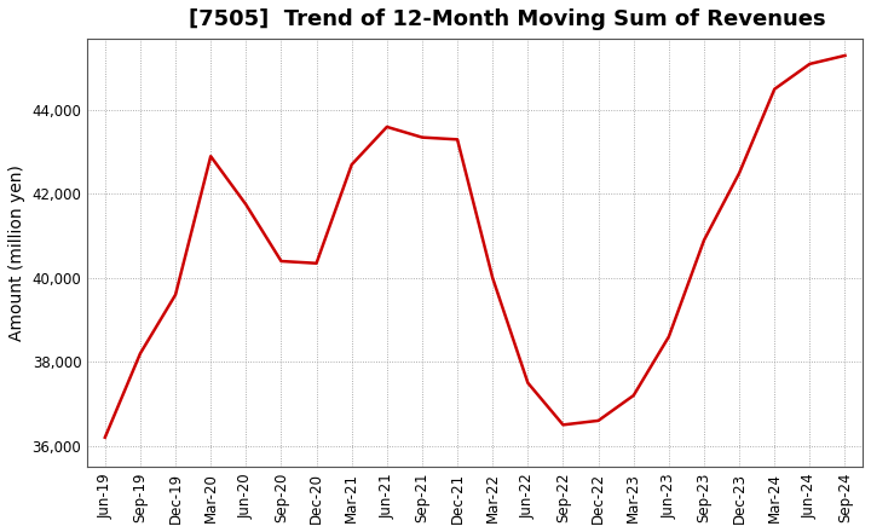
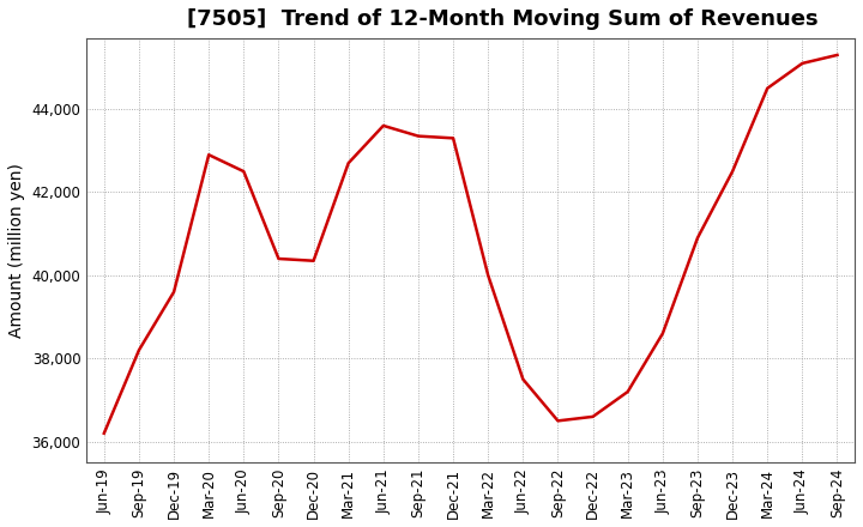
Jun-20: 41,750 -> 42,500
